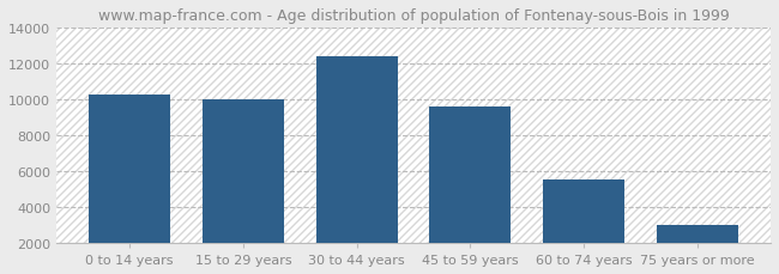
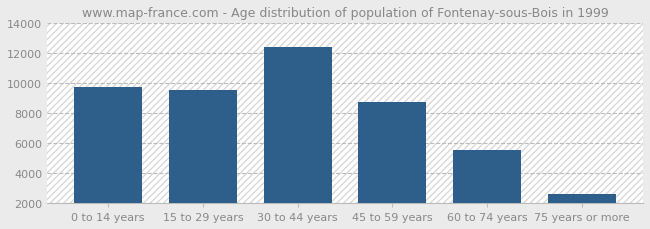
0 to 14 years: 10200 -> 9700
15 to 29 years: 10000 -> 9500
45 to 59 years: 9600 -> 8700
75 years or more: 3000 -> 2600
